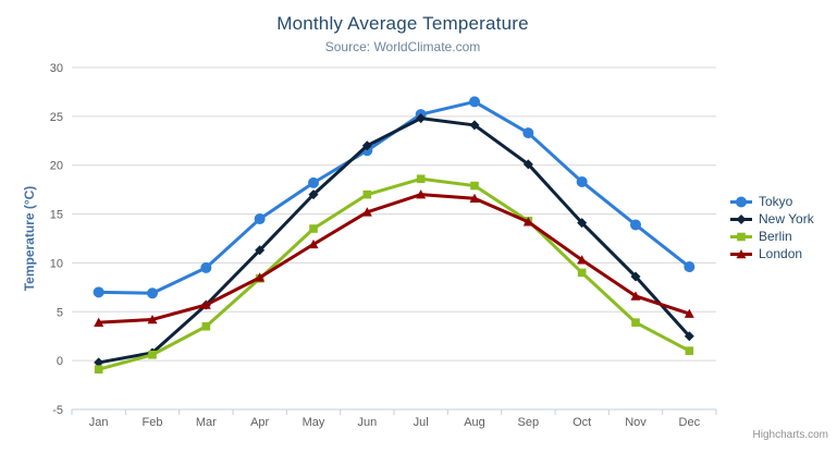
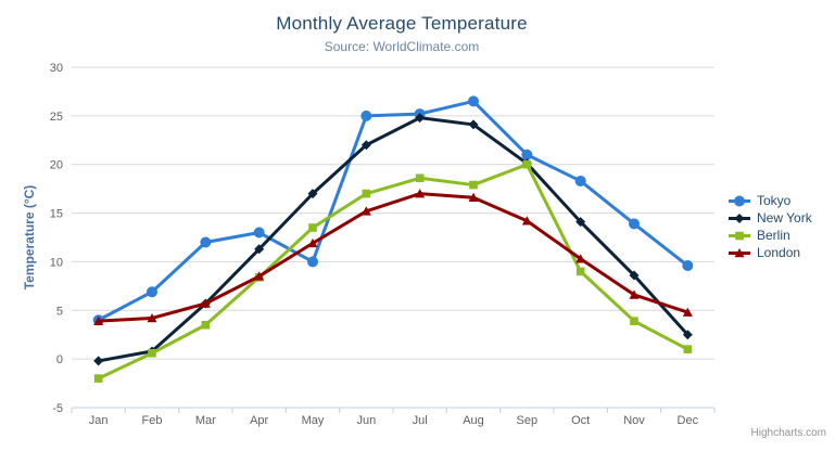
Tokyo/Jan: 7 -> 4
Berlin/Jan: -1 -> -2
Tokyo/Mar: 10 -> 12
Tokyo/Apr: 14 -> 13
Tokyo/May: 18 -> 10
Tokyo/Jun: 22 -> 25
Tokyo/Sep: 23 -> 21
Berlin/Sep: 14 -> 20
